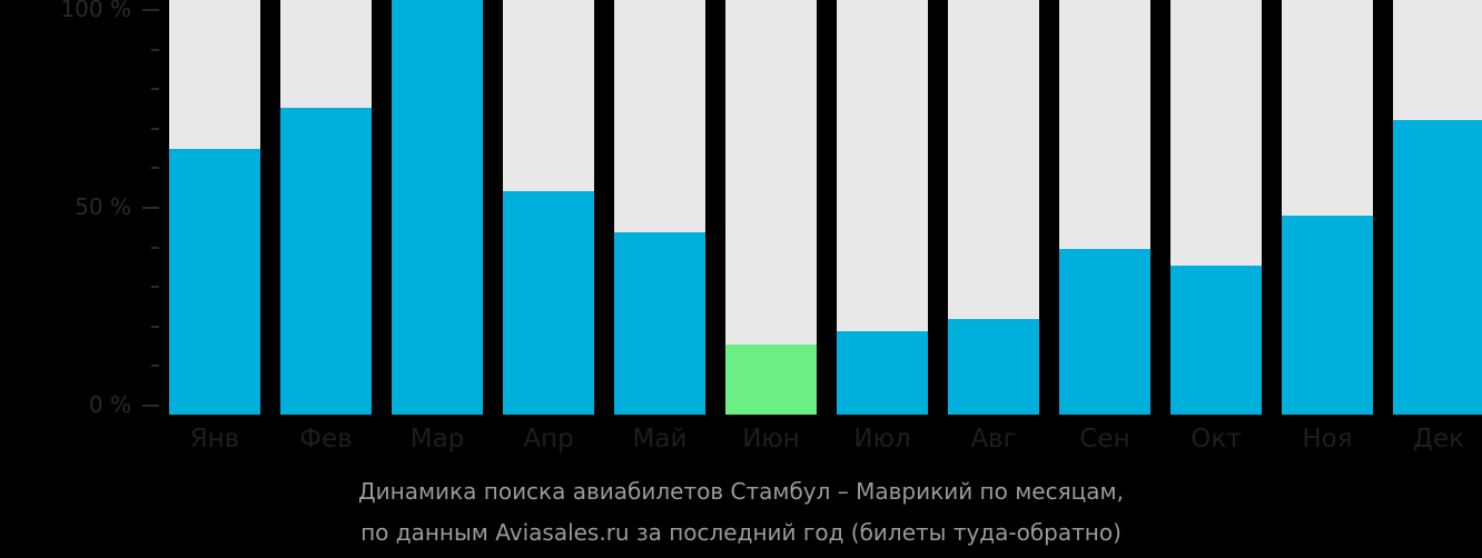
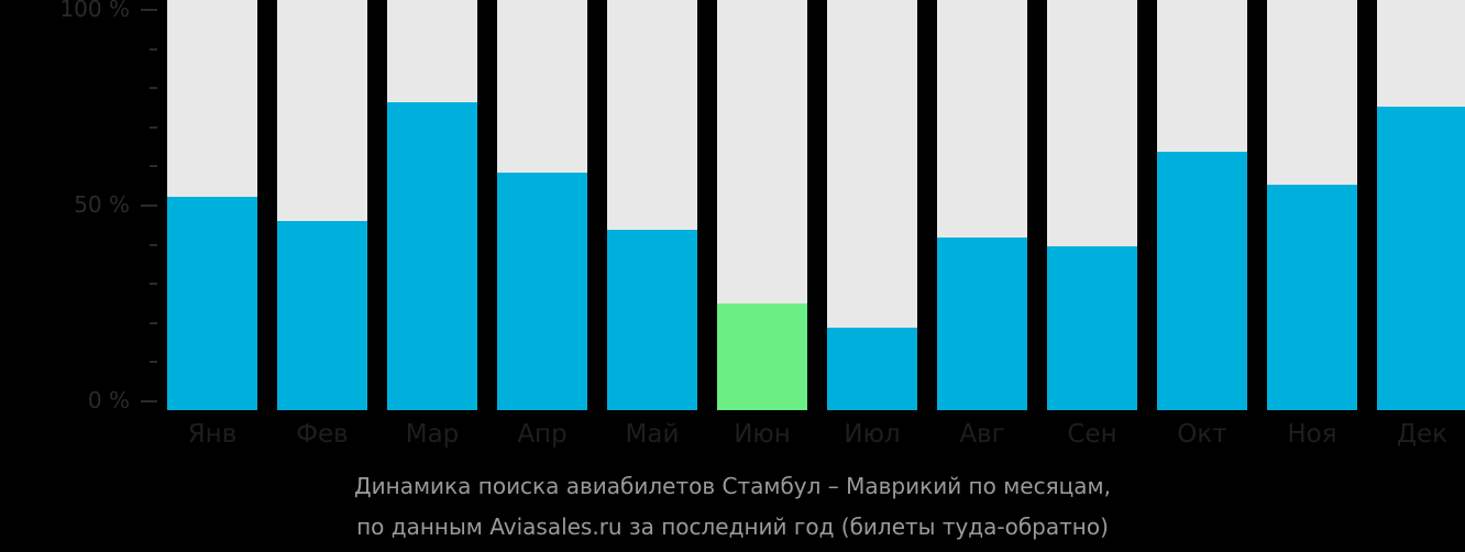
Янв: 64% -> 52%
Фев: 74% -> 46%
Мар: 100% -> 75%
Апр: 54% -> 58%
Июн: 17% -> 26%
Авг: 23% -> 42%
Окт: 36% -> 63%
Ноя: 48% -> 55%
Дек: 71% -> 74%
